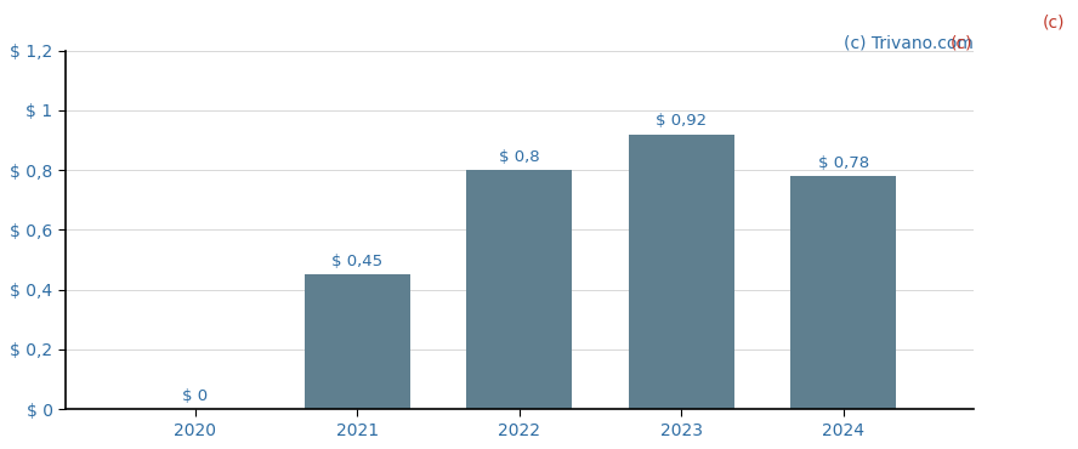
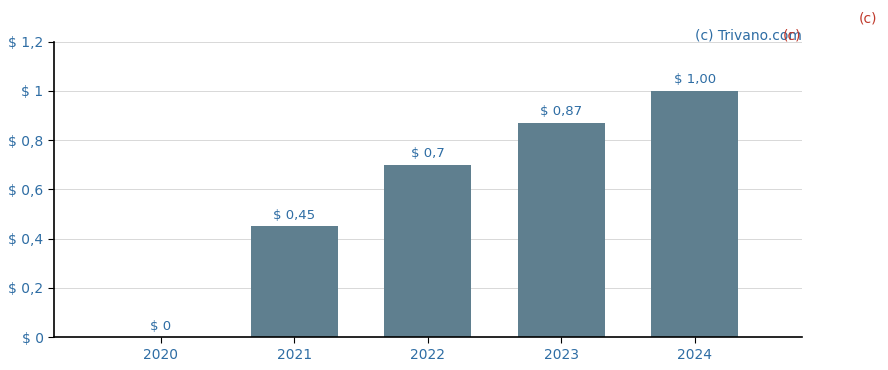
2022: 0,8 -> 0,7
2023: 0,92 -> 0,87
2024: 0,78 -> 1,00
